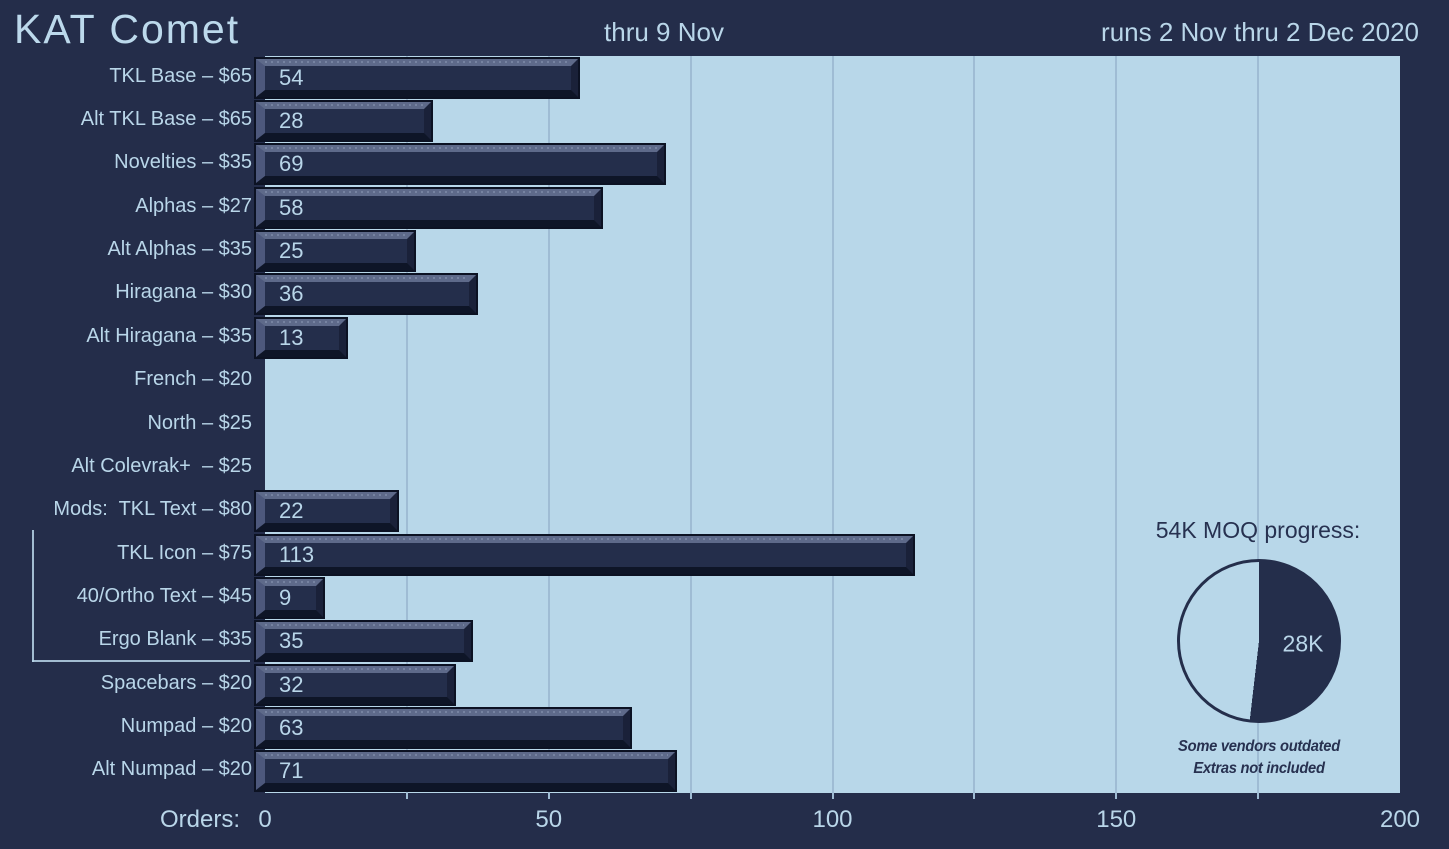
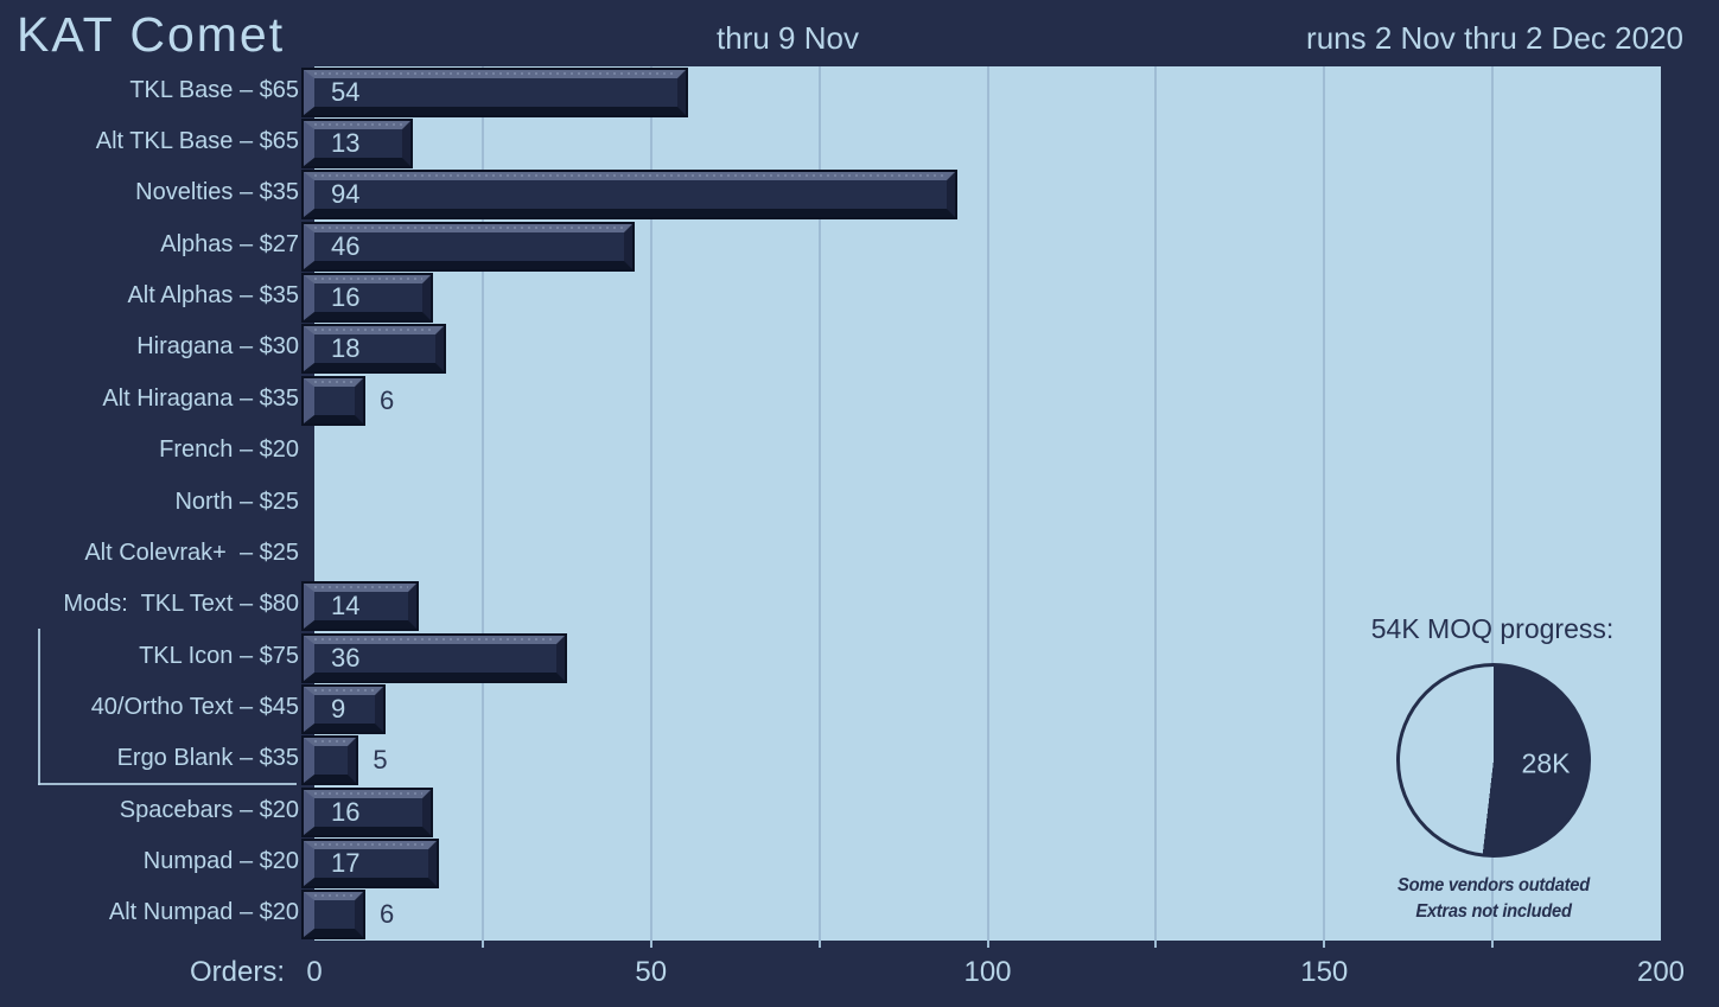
KAT Comet/Alt TKL Base – $65: 28 -> 13
KAT Comet/Novelties – $35: 69 -> 94
KAT Comet/Alphas – $27: 58 -> 46
KAT Comet/Alt Alphas – $35: 25 -> 16
KAT Comet/Hiragana – $30: 36 -> 18
KAT Comet/Alt Hiragana – $35: 13 -> 6
KAT Comet/Mods: TKL Text – $80: 22 -> 14
KAT Comet/TKL Icon – $75: 113 -> 36
KAT Comet/Ergo Blank – $35: 35 -> 5
KAT Comet/Spacebars – $20: 32 -> 16
KAT Comet/Numpad – $20: 63 -> 17
KAT Comet/Alt Numpad – $20: 71 -> 6
